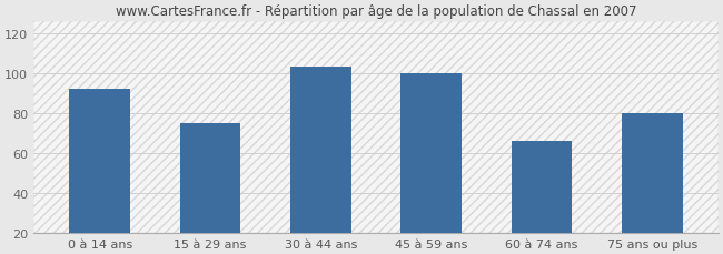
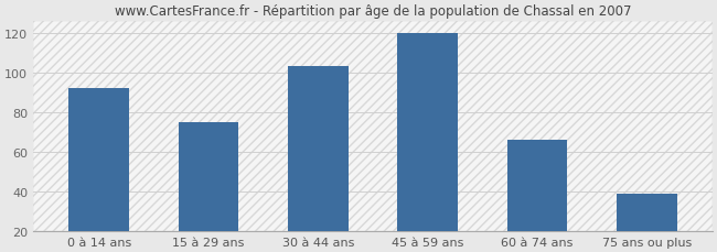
45 à 59 ans: 100 -> 120
75 ans ou plus: 80 -> 39
